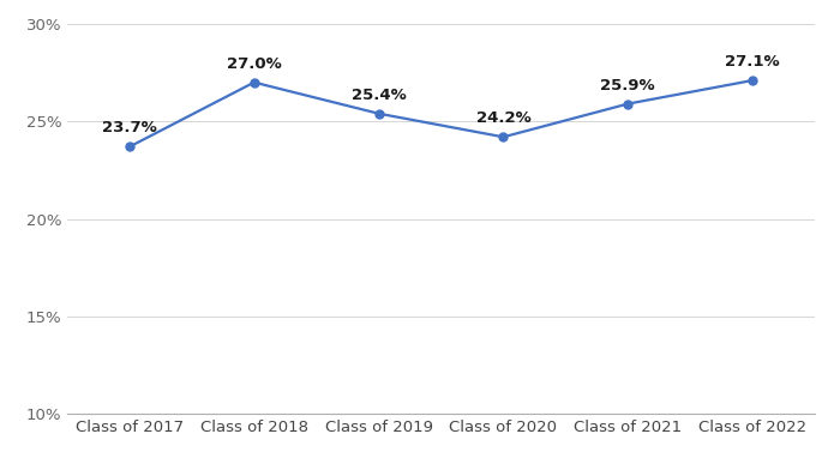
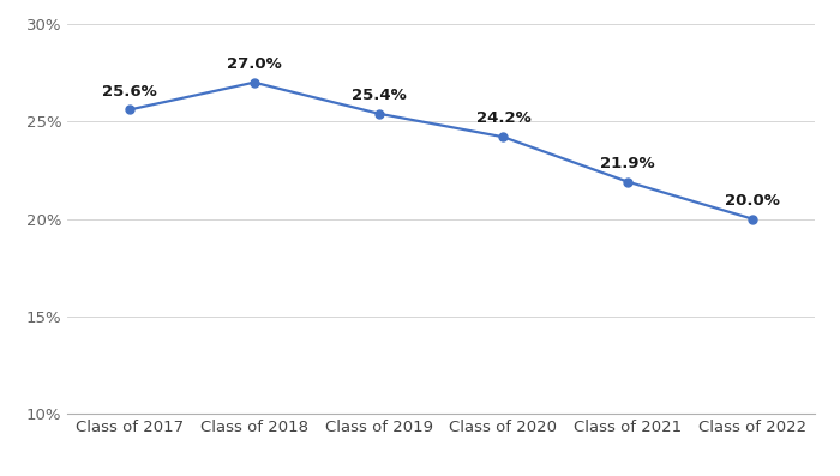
Class of 2017: 23.7% -> 25.6%
Class of 2021: 25.9% -> 21.9%
Class of 2022: 27.1% -> 20.0%
